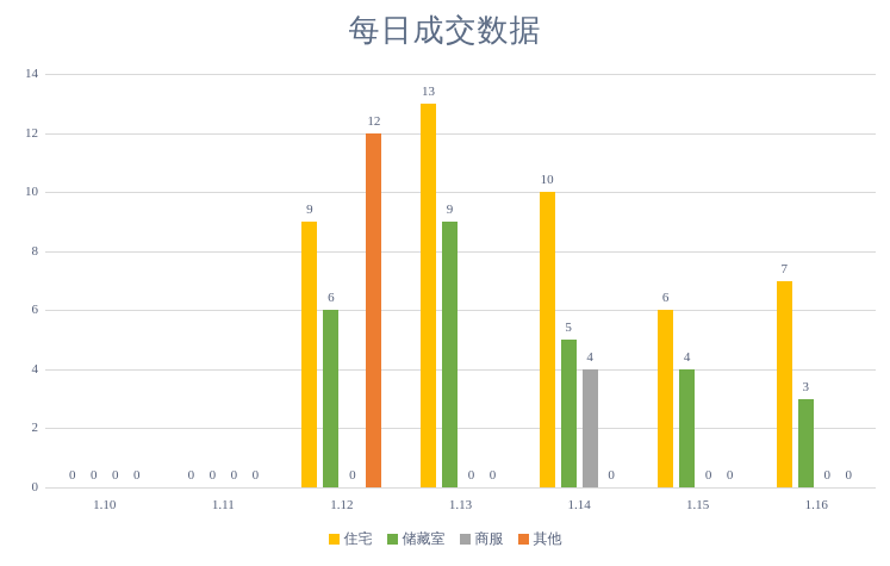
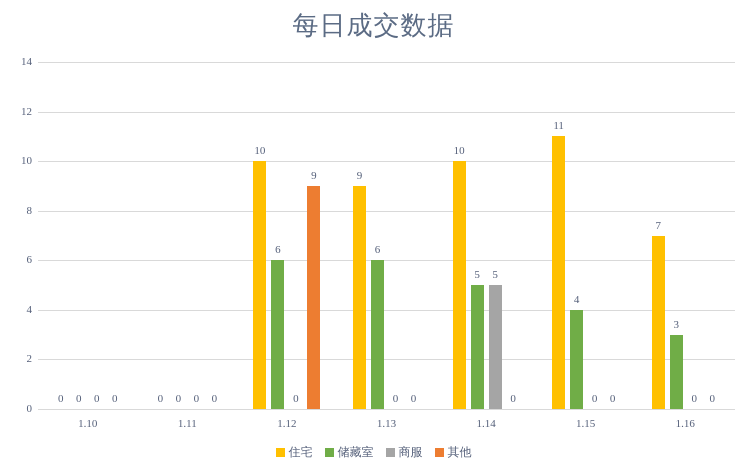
住宅/1.12: 9 -> 10
其他/1.12: 12 -> 9
住宅/1.13: 13 -> 9
储藏室/1.13: 9 -> 6
商服/1.14: 4 -> 5
住宅/1.15: 6 -> 11
